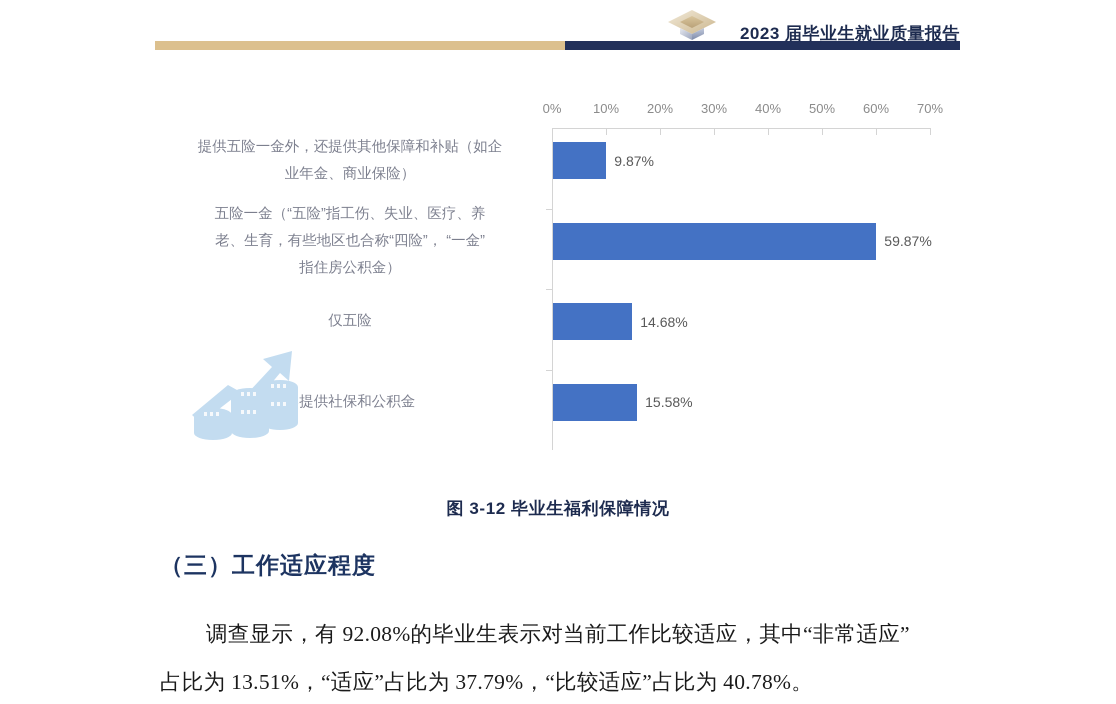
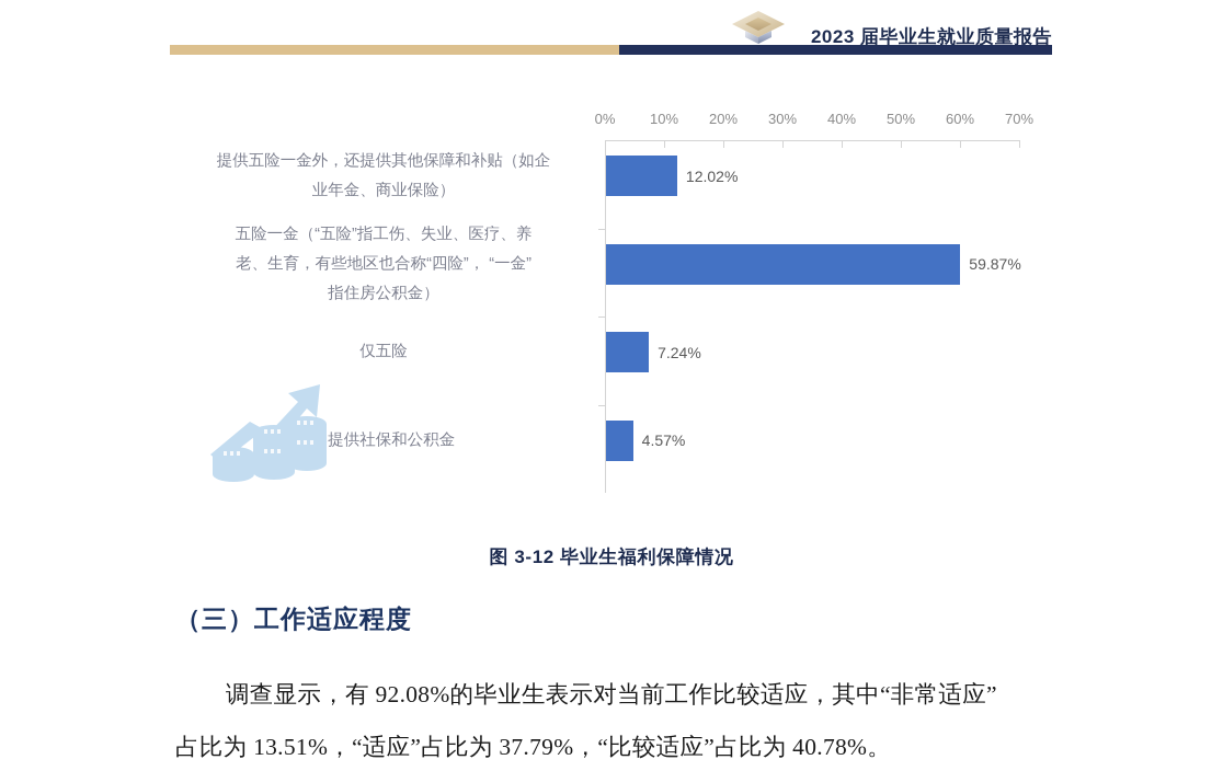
提供五险一金外，还提供其他保障和补贴（如企业年金、商业保险）: 9.87% -> 12.02%
仅五险: 14.68% -> 7.24%
不提供社保和公积金: 15.58% -> 4.57%
